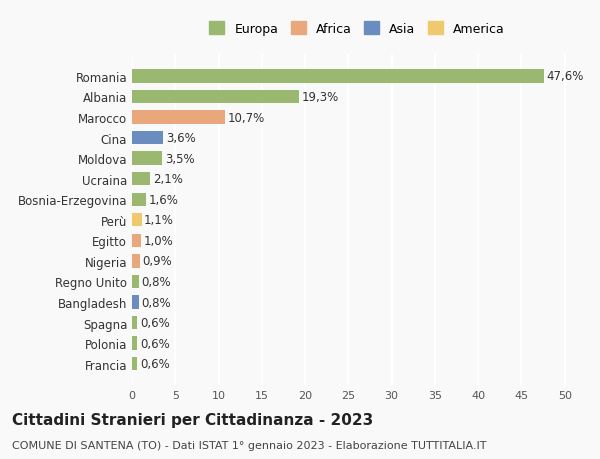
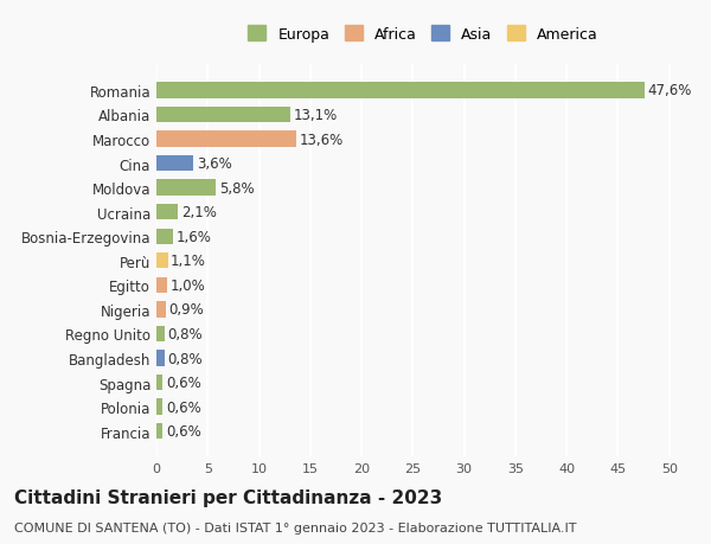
Albania: 19,3% -> 13,1%
Marocco: 10,7% -> 13,6%
Moldova: 3,5% -> 5,8%
